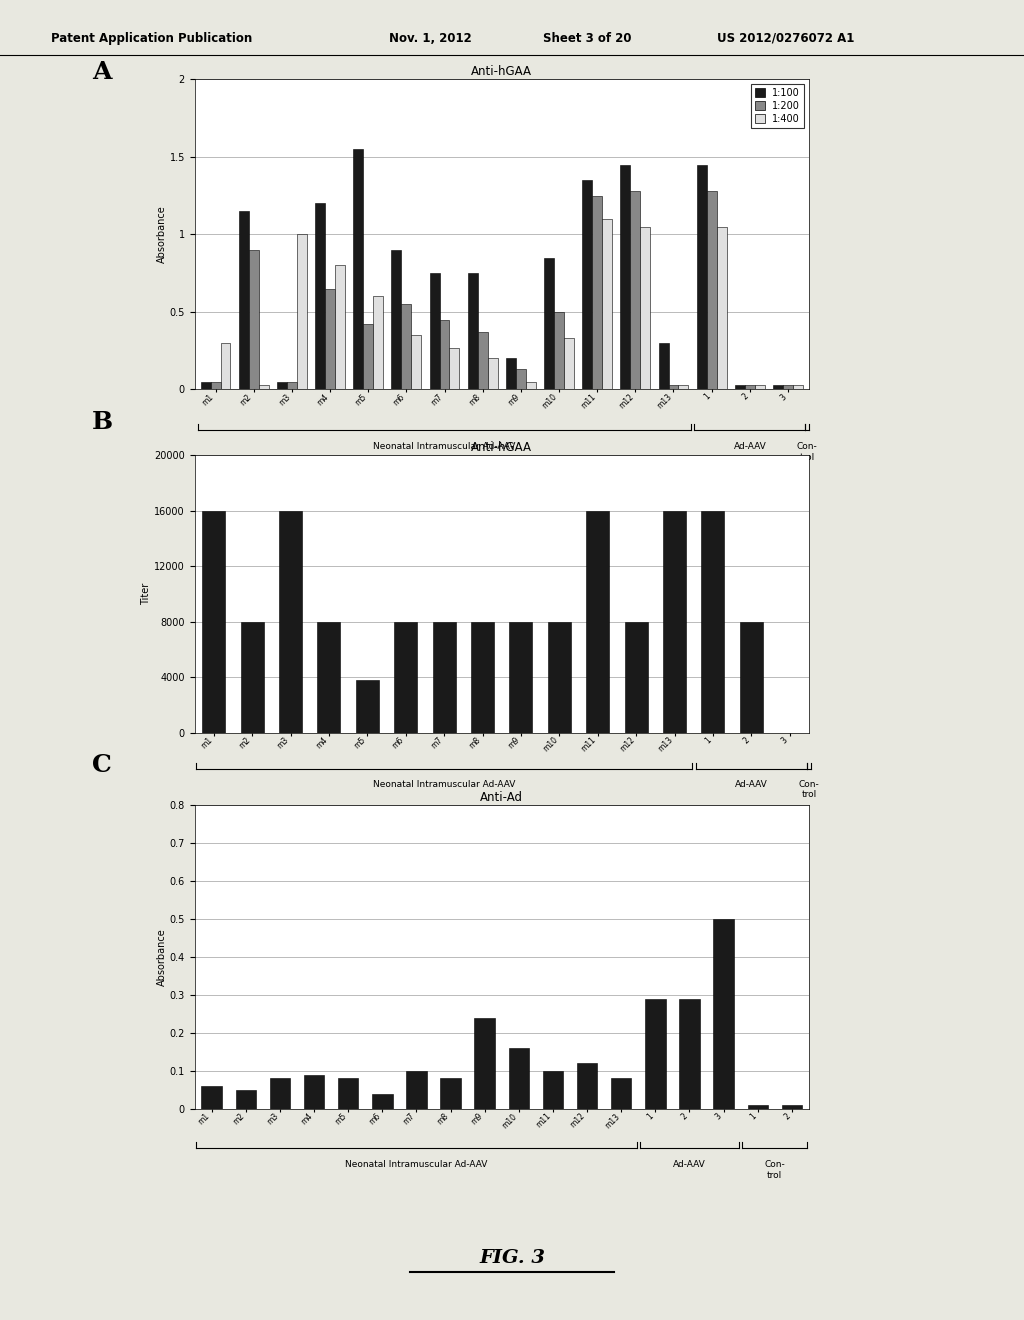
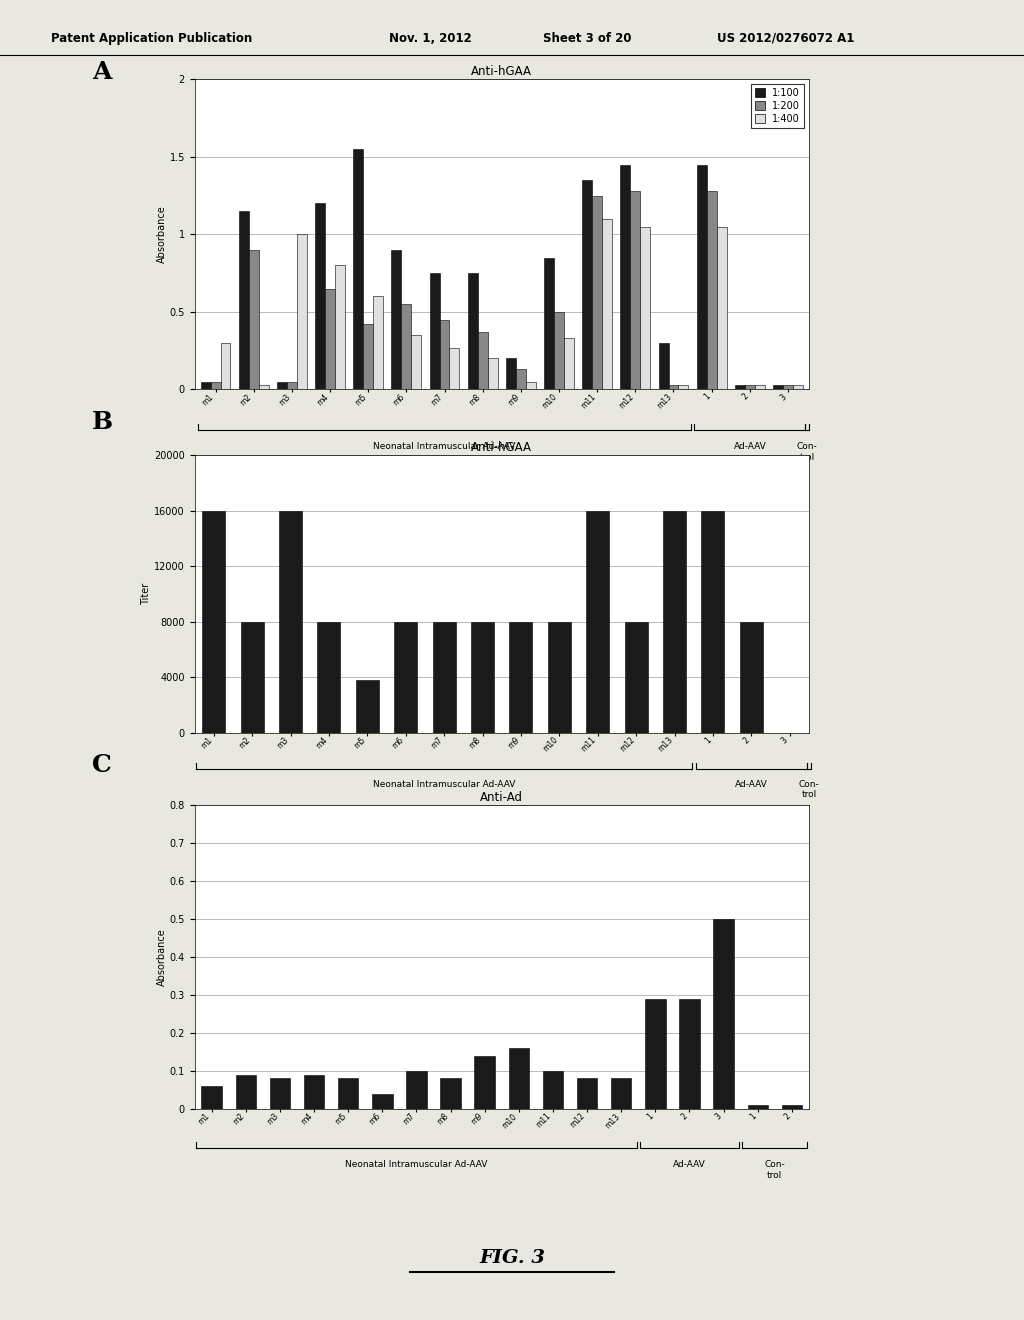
Anti-Ad/m2: 0.05 -> 0.09
Anti-Ad/m9: 0.24 -> 0.14
Anti-Ad/m12: 0.12 -> 0.08
